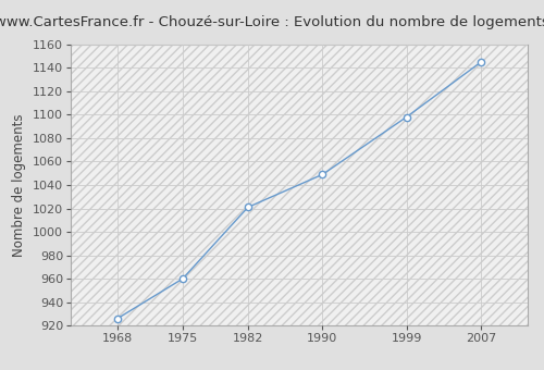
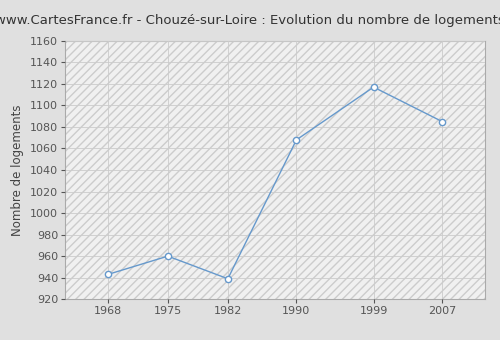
1968: 926 -> 943
1982: 1021 -> 939
1990: 1049 -> 1068
1999: 1098 -> 1117
2007: 1145 -> 1085
